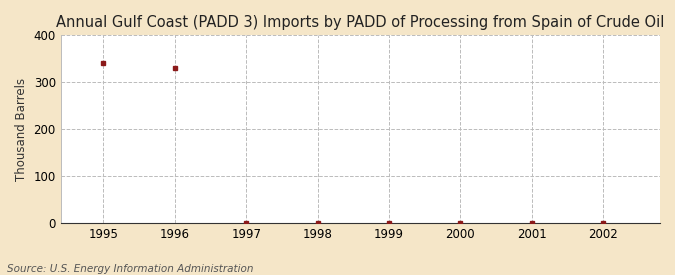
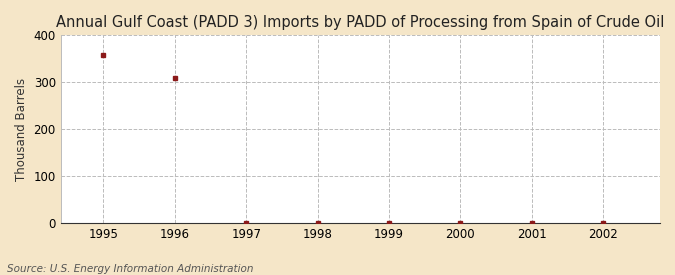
1995: 340 -> 358
1996: 330 -> 309
